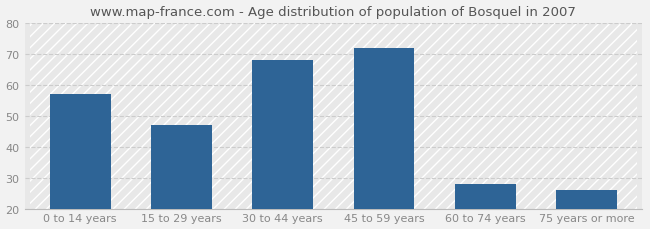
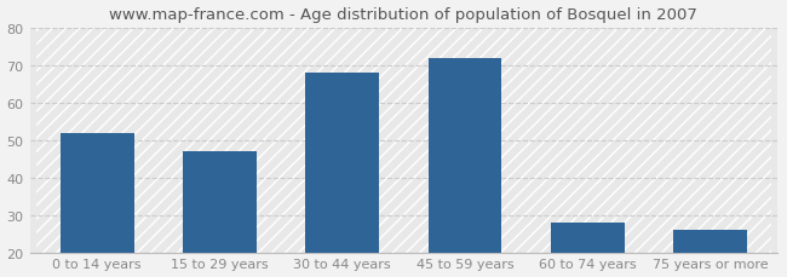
0 to 14 years: 57 -> 52
